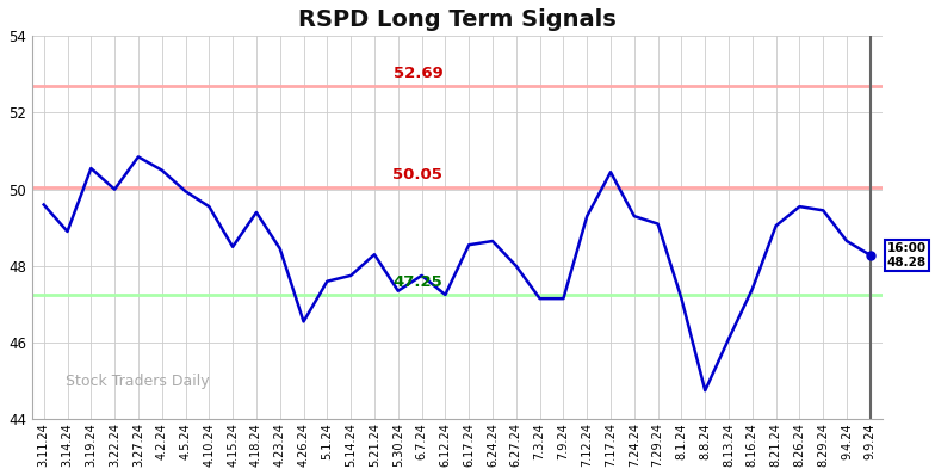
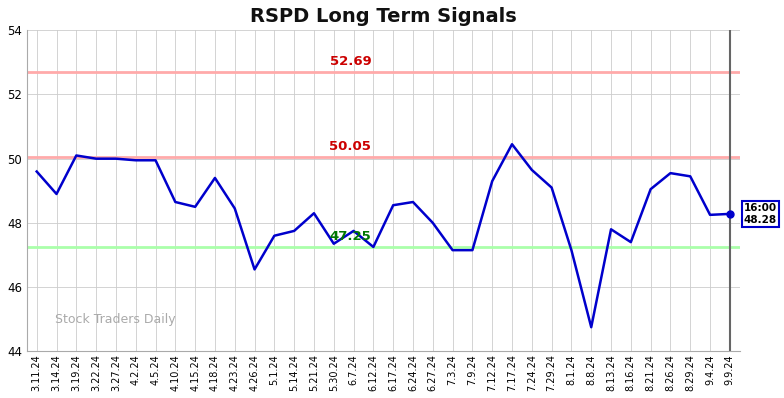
3.19.24: 50.55 -> 50.10
3.27.24: 50.85 -> 50.00
4.2.24: 50.50 -> 49.95
4.10.24: 49.55 -> 48.65
7.24.24: 49.30 -> 49.65
8.13.24: 46.10 -> 47.80
9.4.24: 48.65 -> 48.25
